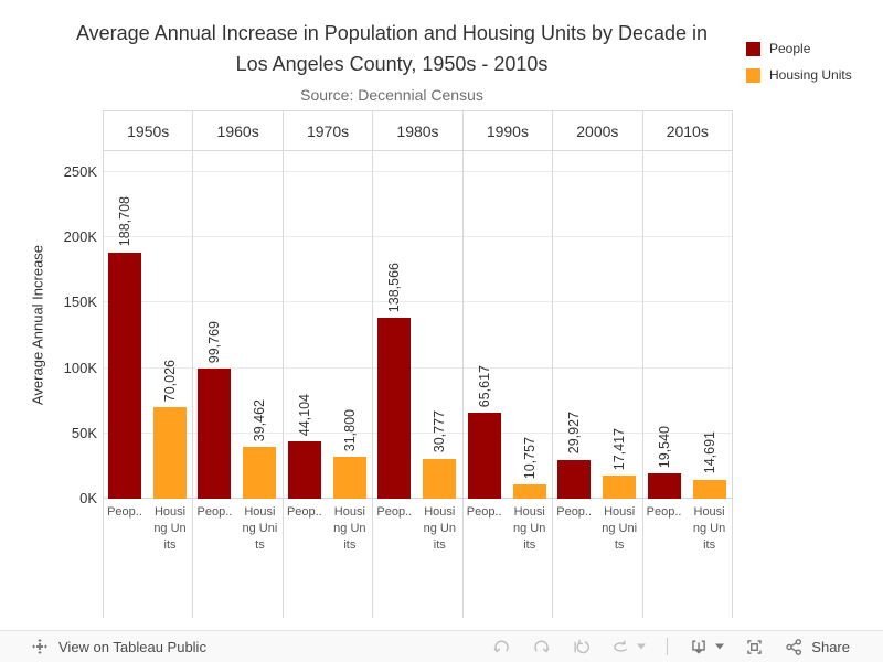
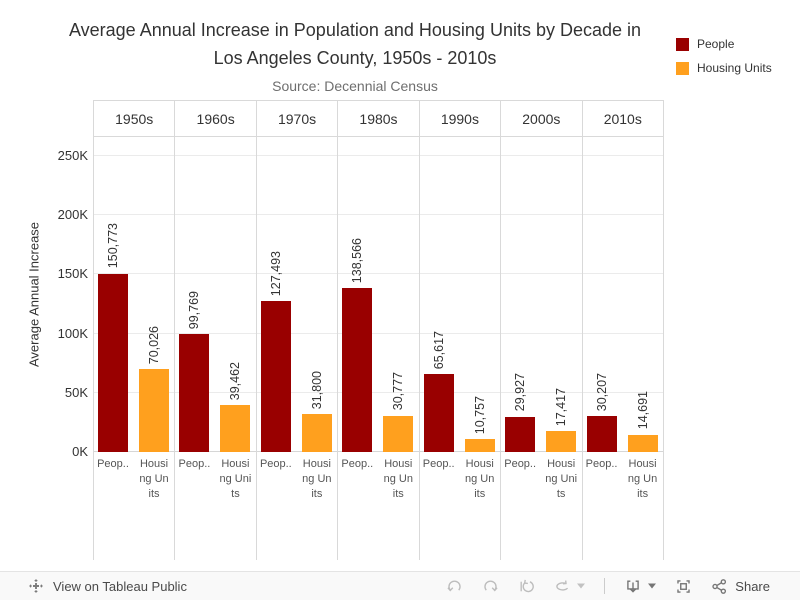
People/1950s: 188,708 -> 150,773
People/1970s: 44,104 -> 127,493
People/2010s: 19,540 -> 30,207
